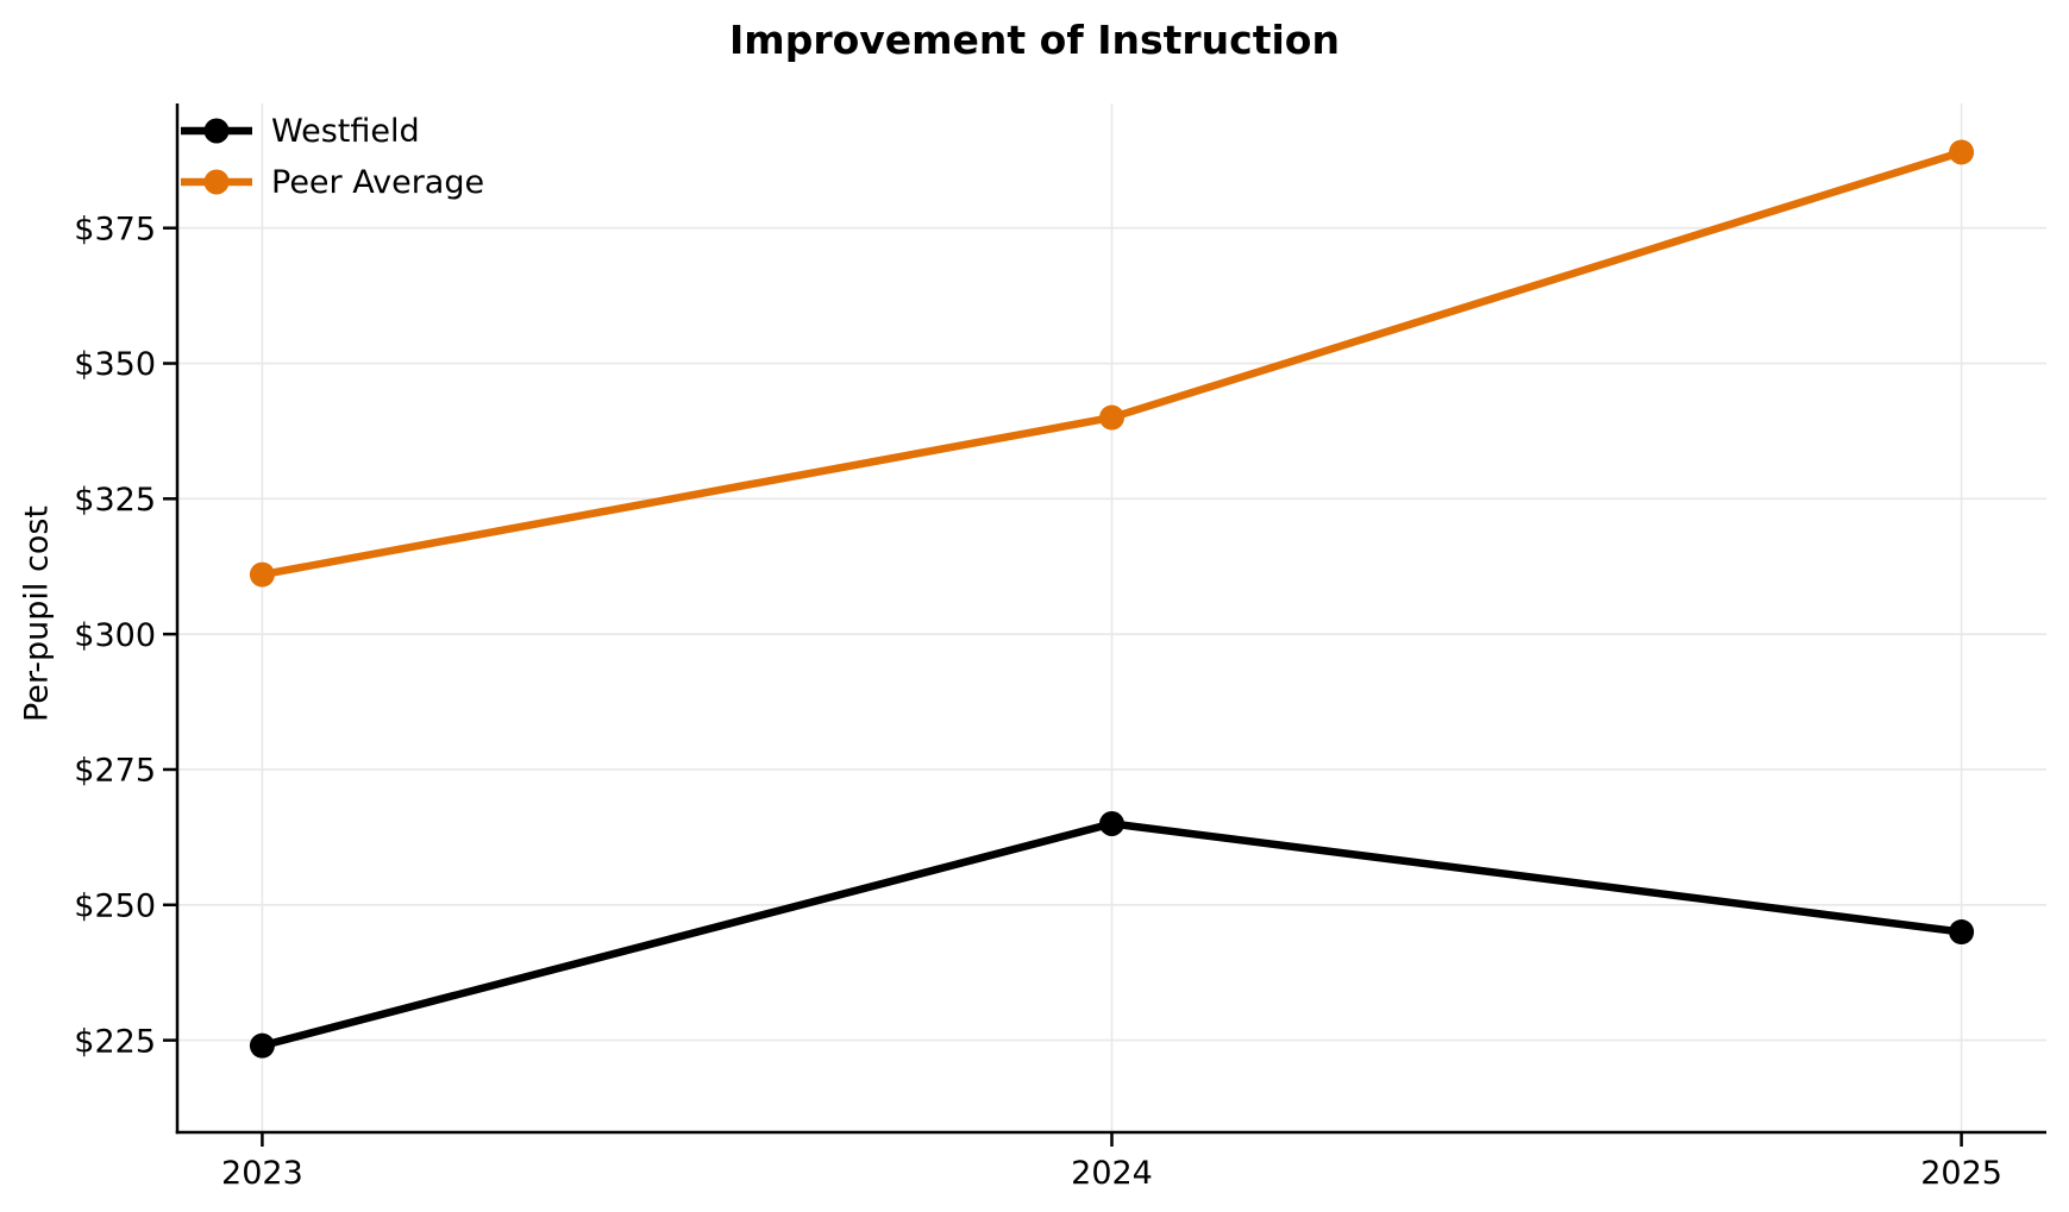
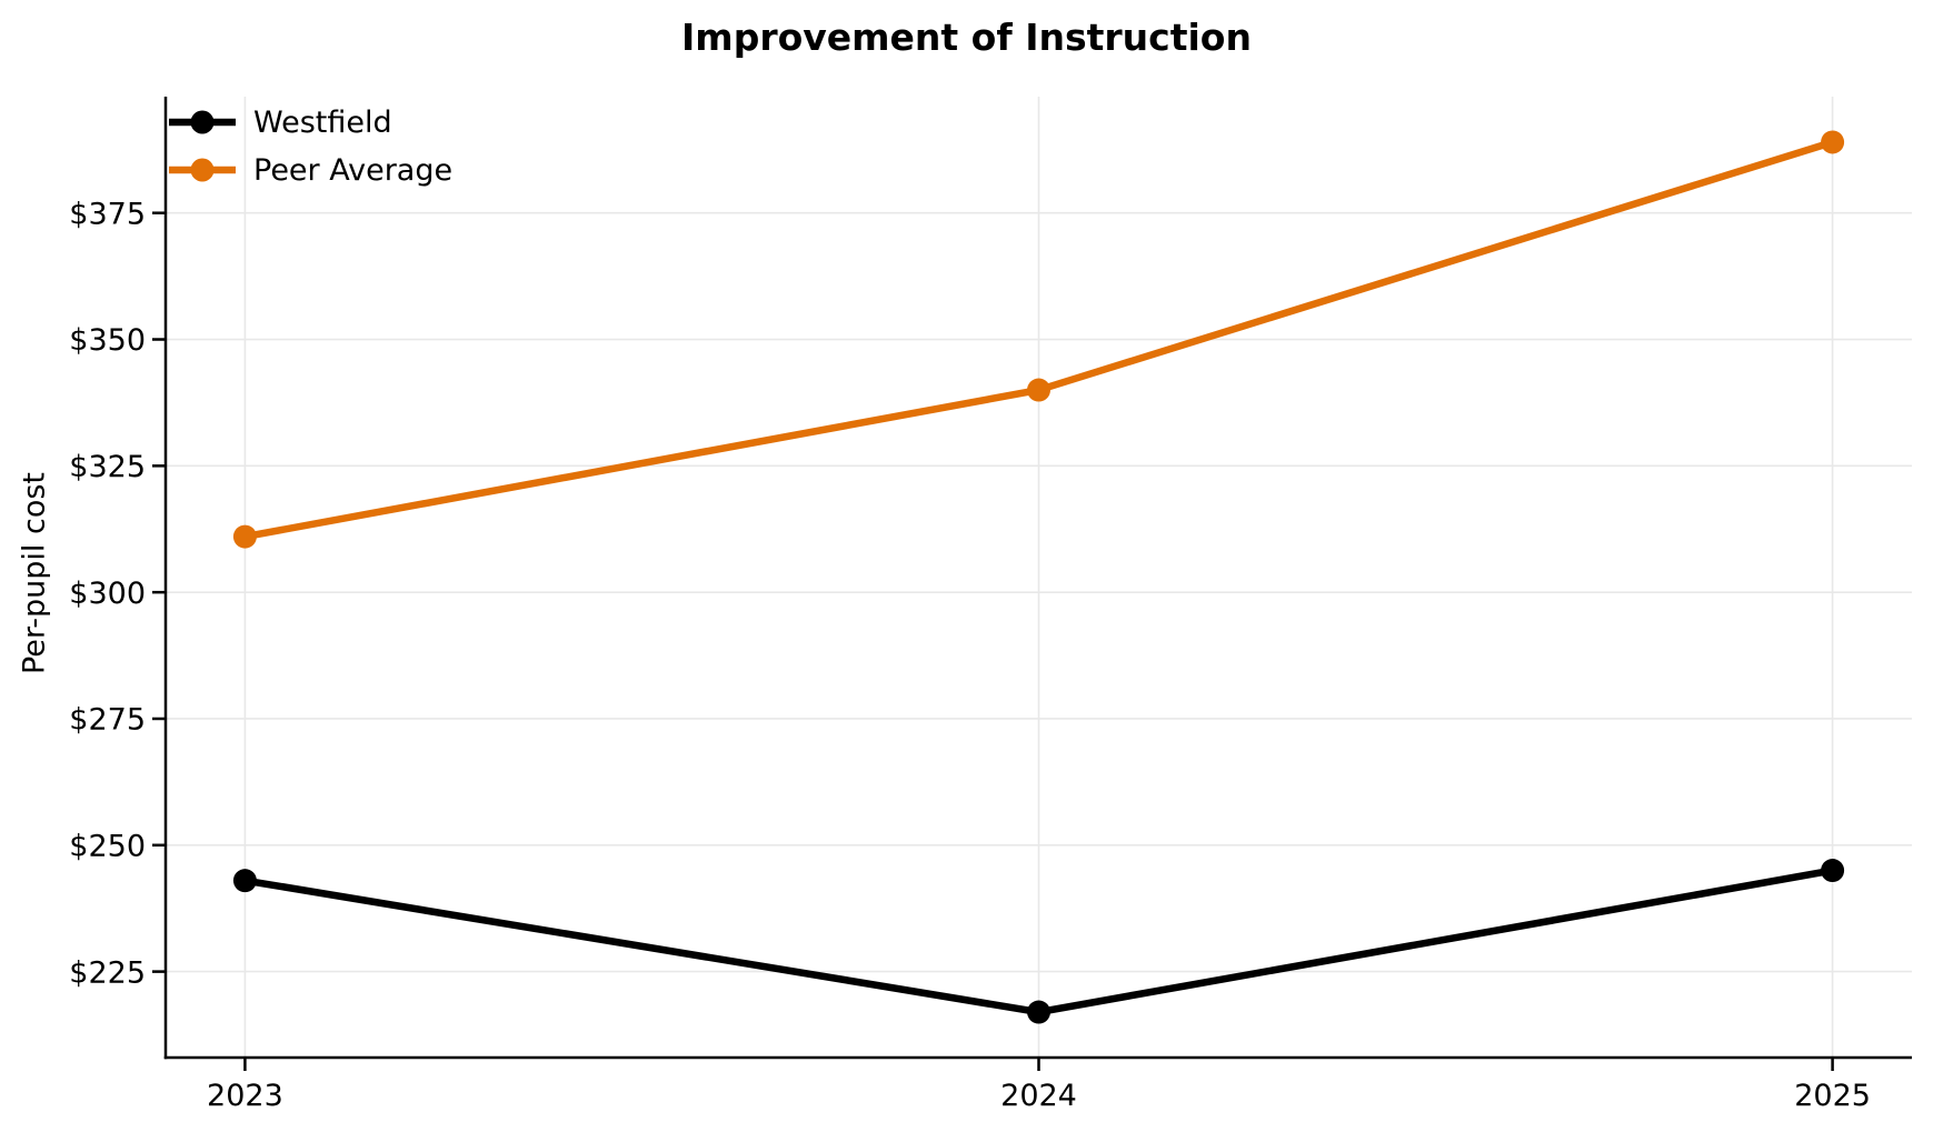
Westfield/2023: $224 -> $243
Westfield/2024: $265 -> $217
